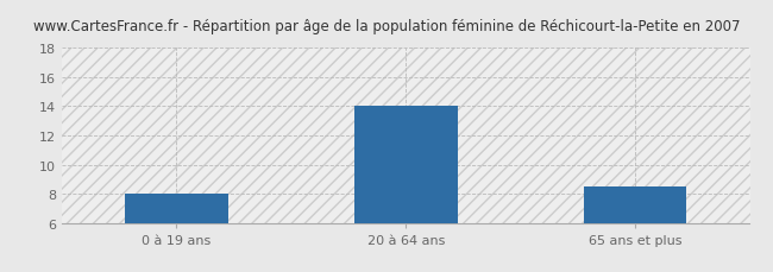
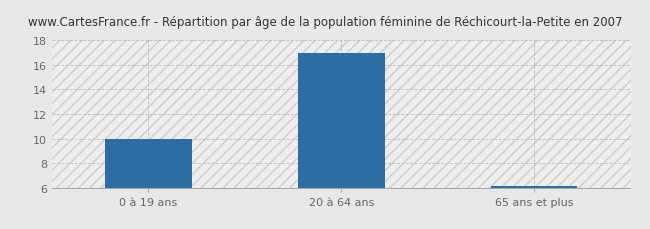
0 à 19 ans: 8.0 -> 10.0
20 à 64 ans: 14.0 -> 17.0
65 ans et plus: 8.5 -> 6.1
